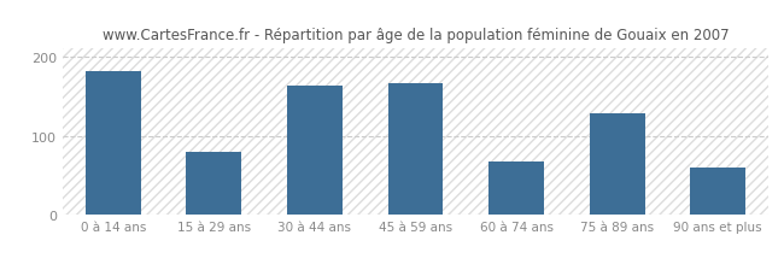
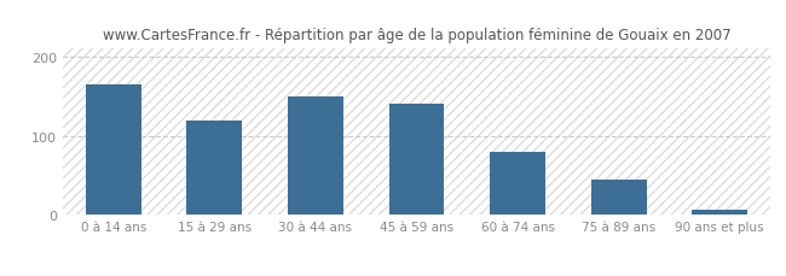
0 à 14 ans: 182 -> 165
15 à 29 ans: 80 -> 120
30 à 44 ans: 164 -> 150
45 à 59 ans: 166 -> 140
60 à 74 ans: 68 -> 80
75 à 89 ans: 128 -> 45
90 ans et plus: 60 -> 7
